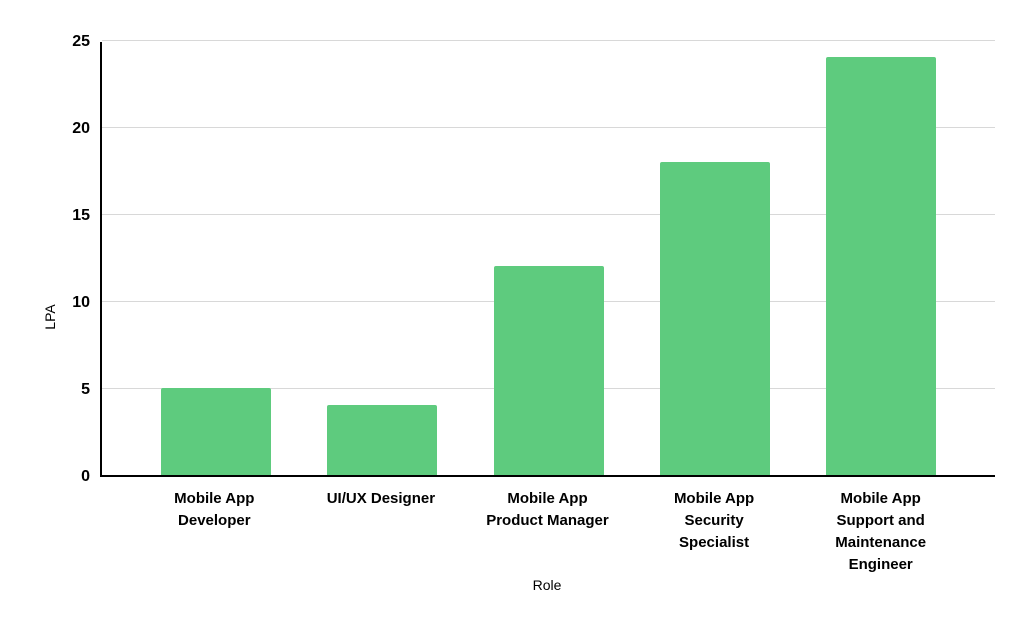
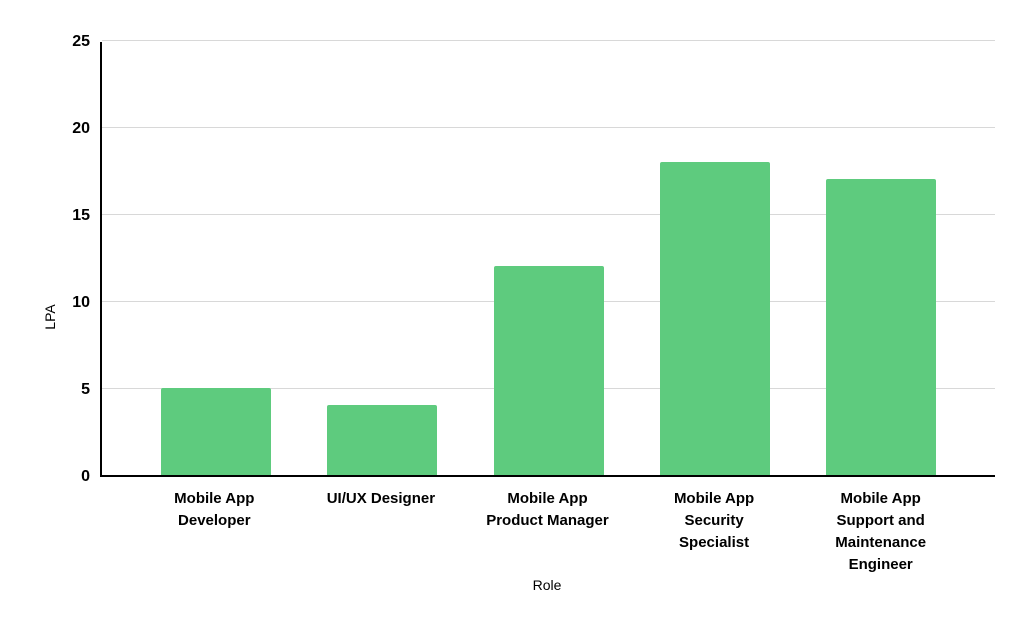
Mobile App Support and Maintenance Engineer: 24 -> 17
